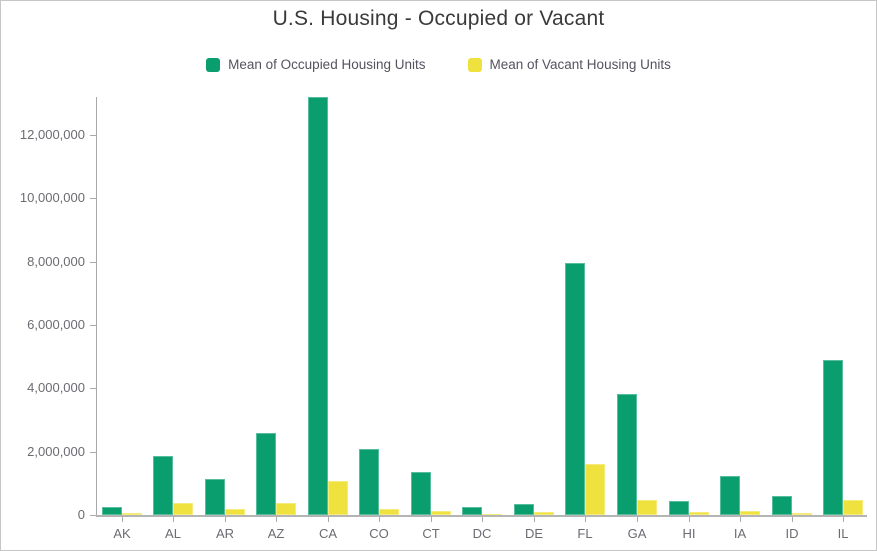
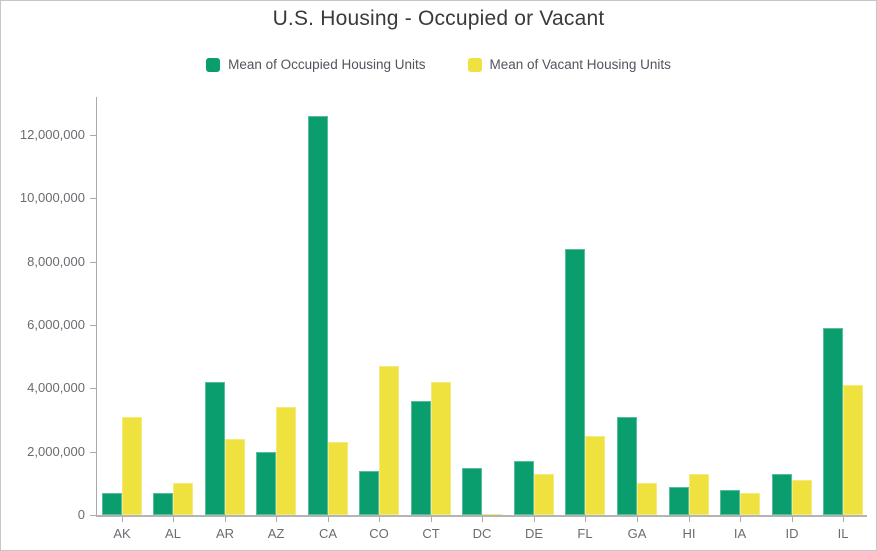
Mean of Occupied Housing Units/AK: 200000 -> 700000
Mean of Vacant Housing Units/AK: 100000 -> 3100000
Mean of Occupied Housing Units/AL: 1900000 -> 700000
Mean of Vacant Housing Units/AL: 400000 -> 1000000
Mean of Occupied Housing Units/AR: 1100000 -> 4200000
Mean of Vacant Housing Units/AR: 200000 -> 2400000
Mean of Occupied Housing Units/AZ: 2600000 -> 2000000
Mean of Vacant Housing Units/AZ: 400000 -> 3400000
Mean of Occupied Housing Units/CA: 13200000 -> 12600000
Mean of Vacant Housing Units/CA: 1100000 -> 2300000
Mean of Occupied Housing Units/CO: 2100000 -> 1400000
Mean of Vacant Housing Units/CO: 200000 -> 4700000
Mean of Occupied Housing Units/CT: 1400000 -> 3600000
Mean of Vacant Housing Units/CT: 100000 -> 4200000
Mean of Occupied Housing Units/DC: 200000 -> 1500000
Mean of Occupied Housing Units/DE: 400000 -> 1700000
Mean of Vacant Housing Units/DE: 100000 -> 1300000
Mean of Occupied Housing Units/FL: 8000000 -> 8400000
Mean of Vacant Housing Units/FL: 1600000 -> 2500000
Mean of Occupied Housing Units/GA: 3800000 -> 3100000
Mean of Vacant Housing Units/GA: 500000 -> 1000000
Mean of Occupied Housing Units/HI: 400000 -> 900000
Mean of Vacant Housing Units/HI: 100000 -> 1300000
Mean of Occupied Housing Units/IA: 1200000 -> 800000
Mean of Vacant Housing Units/IA: 100000 -> 700000
Mean of Occupied Housing Units/ID: 600000 -> 1300000
Mean of Vacant Housing Units/ID: 100000 -> 1100000
Mean of Occupied Housing Units/IL: 4900000 -> 5900000
Mean of Vacant Housing Units/IL: 500000 -> 4100000
